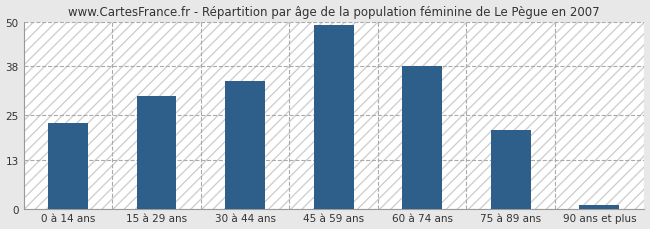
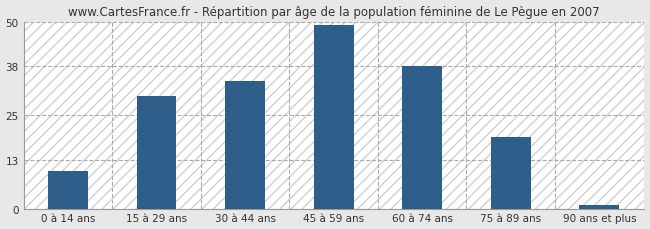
0 à 14 ans: 23 -> 10
75 à 89 ans: 21 -> 19
